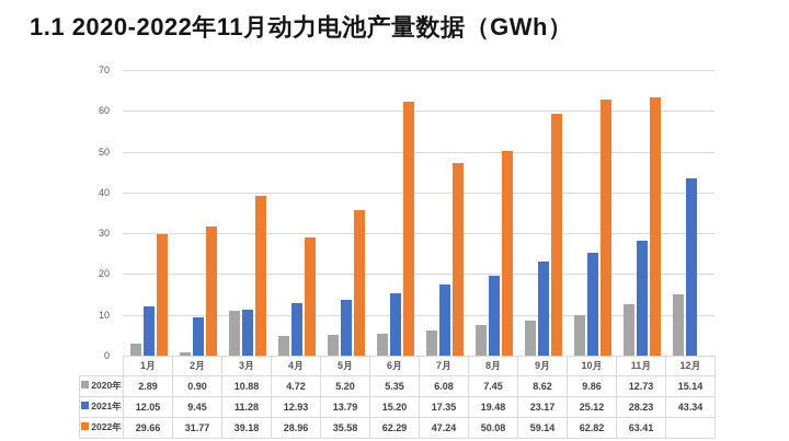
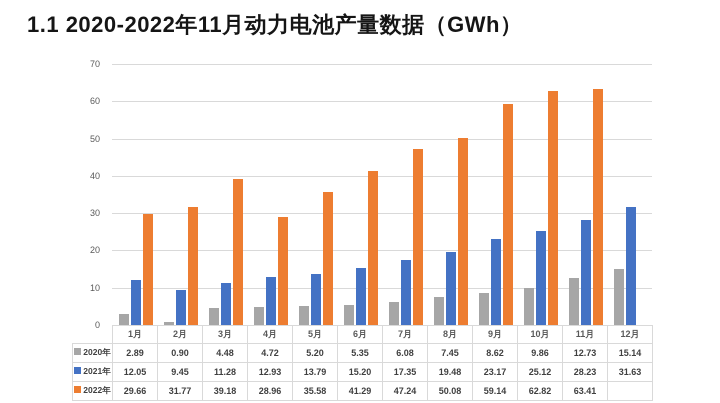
2020年/3月: 10.88 -> 4.48
2022年/6月: 62.29 -> 41.29
2021年/12月: 43.34 -> 31.63
